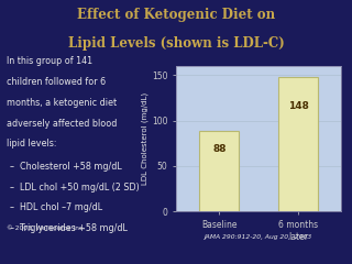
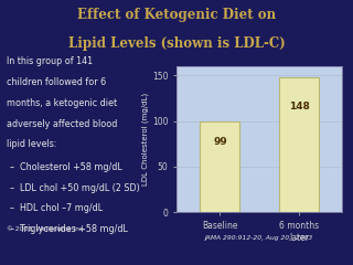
Baseline: 88 -> 99
